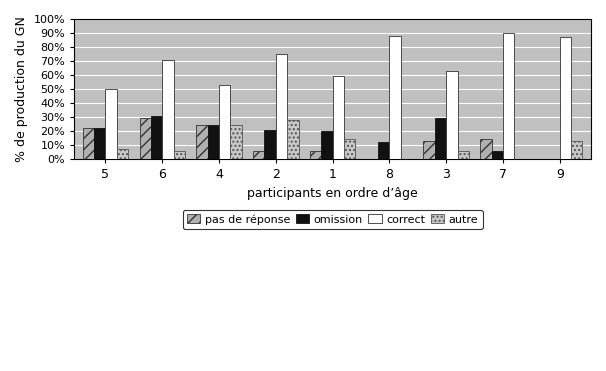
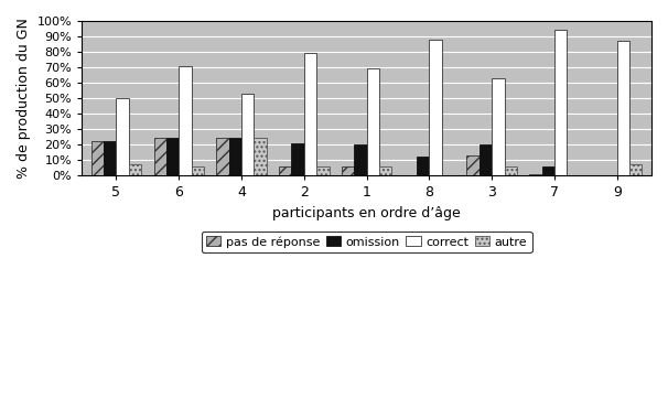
pas de réponse/6: 29% -> 24%
omission/6: 31% -> 24%
correct/2: 75% -> 79%
autre/2: 28% -> 6%
correct/1: 59% -> 69%
autre/1: 14% -> 6%
omission/3: 29% -> 20%
pas de réponse/7: 14% -> 1%
correct/7: 90% -> 94%
autre/9: 13% -> 7%
